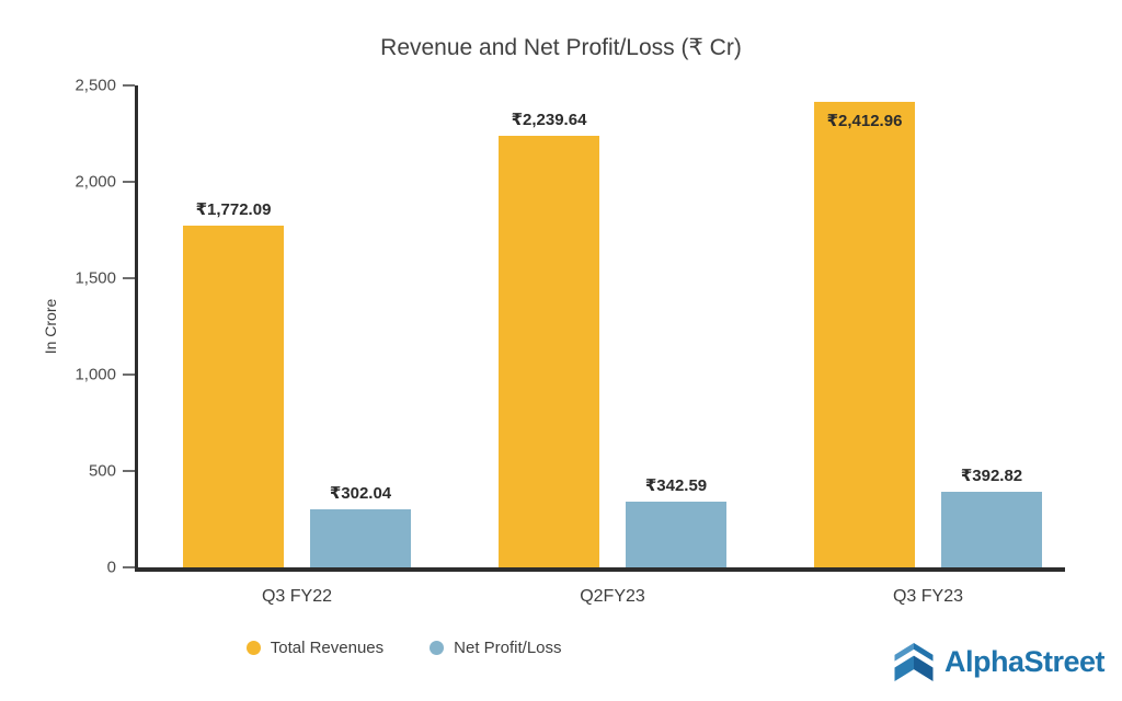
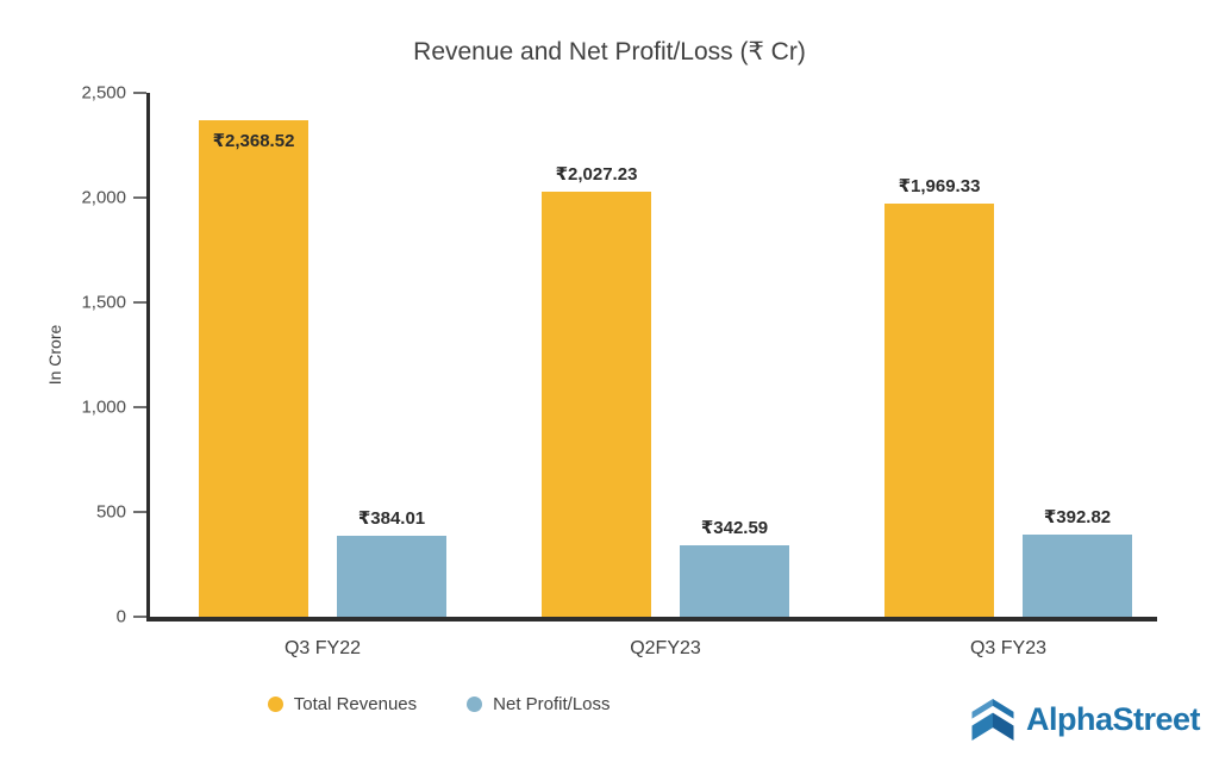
Total Revenues/Q3 FY22: 1,772.09 -> 2,368.52
Net Profit/Loss/Q3 FY22: 302.04 -> 384.01
Total Revenues/Q2FY23: 2,239.64 -> 2,027.23
Total Revenues/Q3 FY23: 2,412.96 -> 1,969.33
